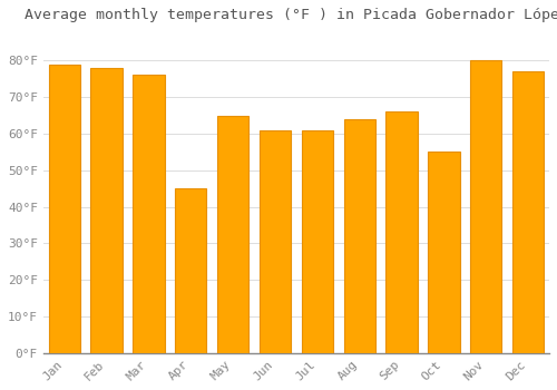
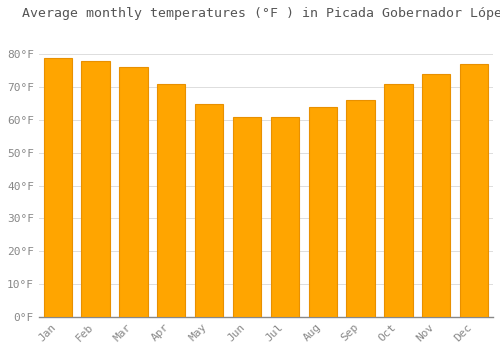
Apr: 45°F -> 71°F
Oct: 55°F -> 71°F
Nov: 80°F -> 74°F
